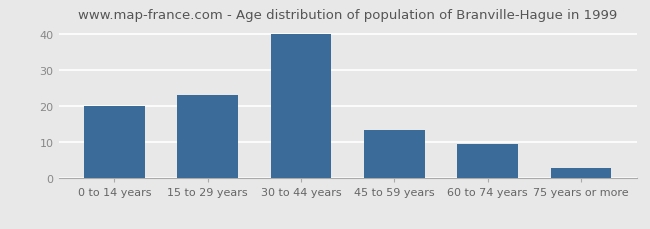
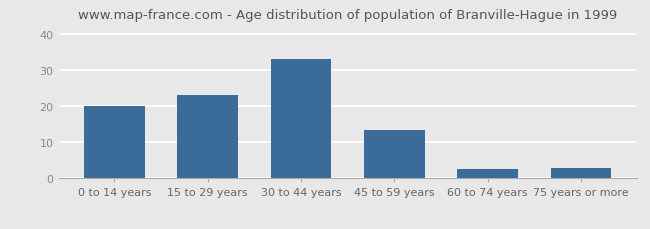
30 to 44 years: 40.0 -> 33.0
60 to 74 years: 9.5 -> 2.5
